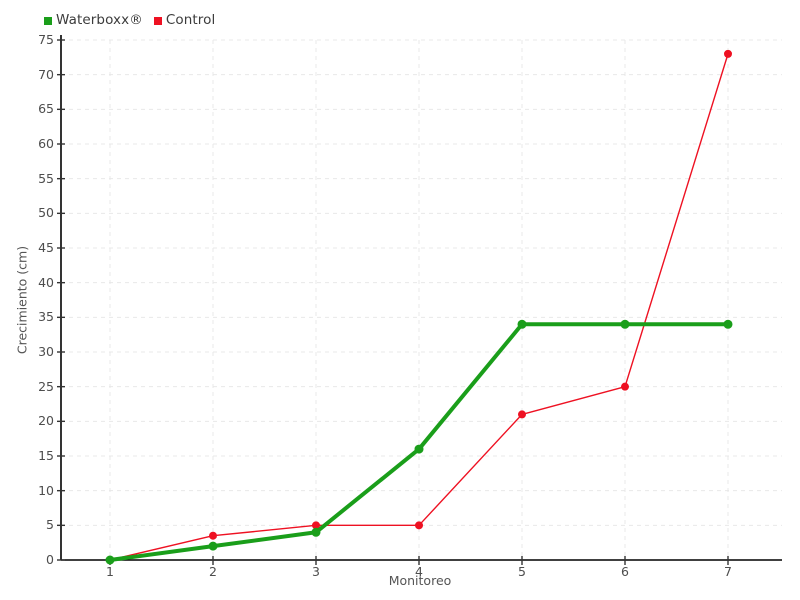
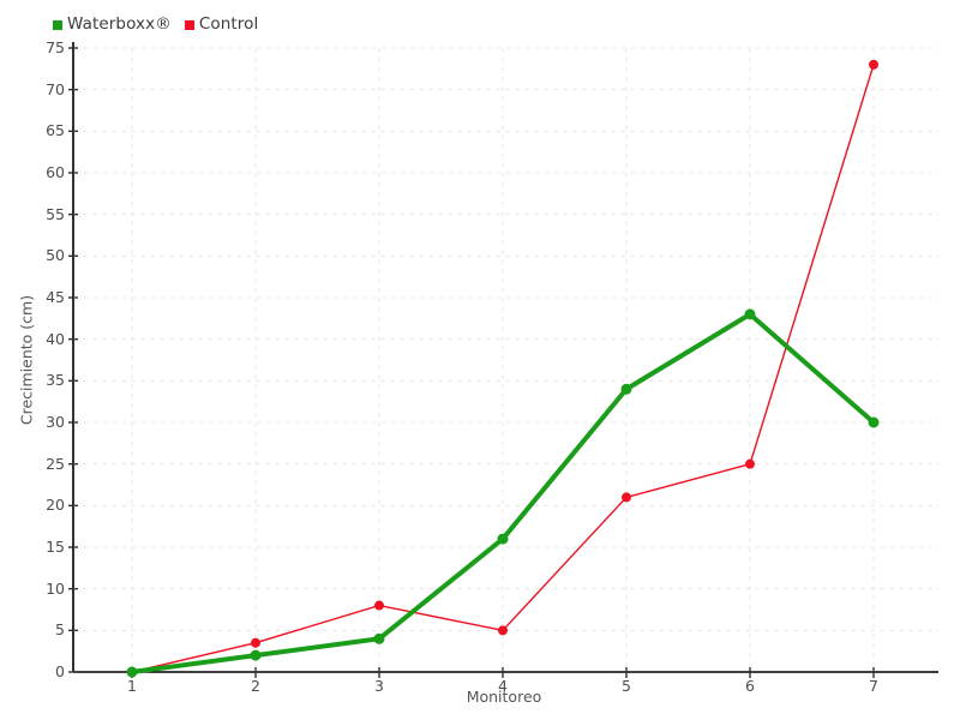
Control/3: 5 -> 8
Waterboxx®/6: 34 -> 43
Waterboxx®/7: 34 -> 30
